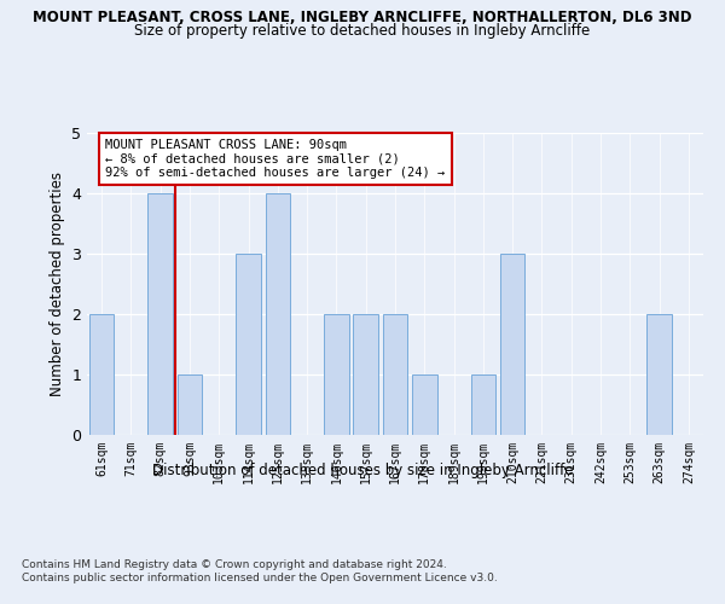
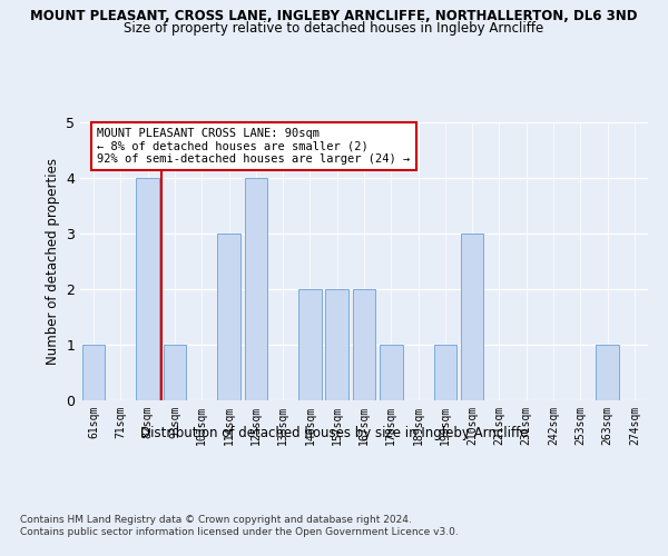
61sqm: 2 -> 1
263sqm: 2 -> 1
